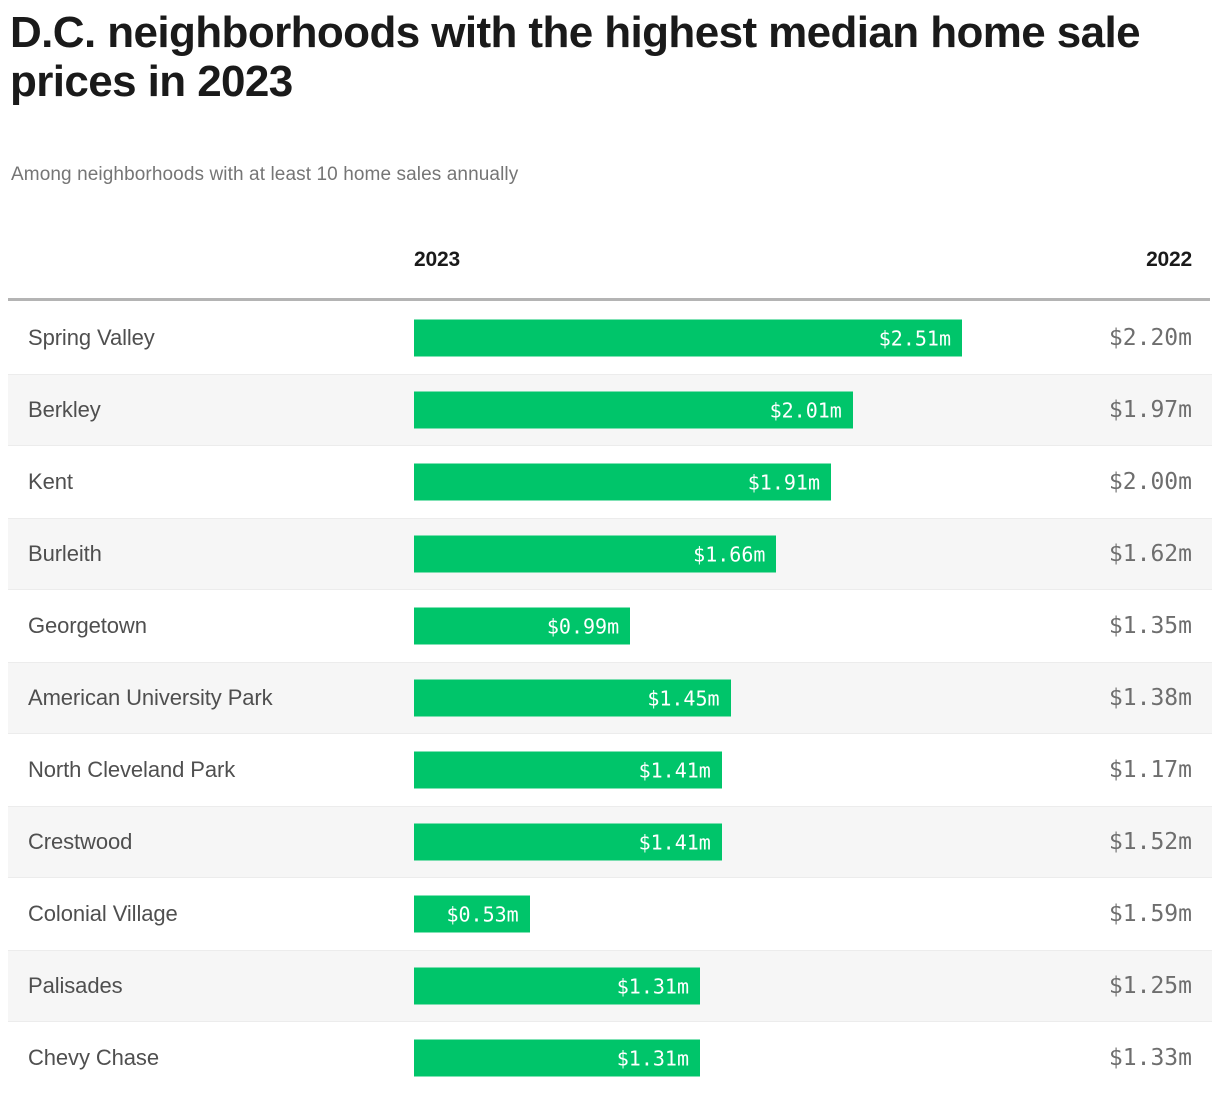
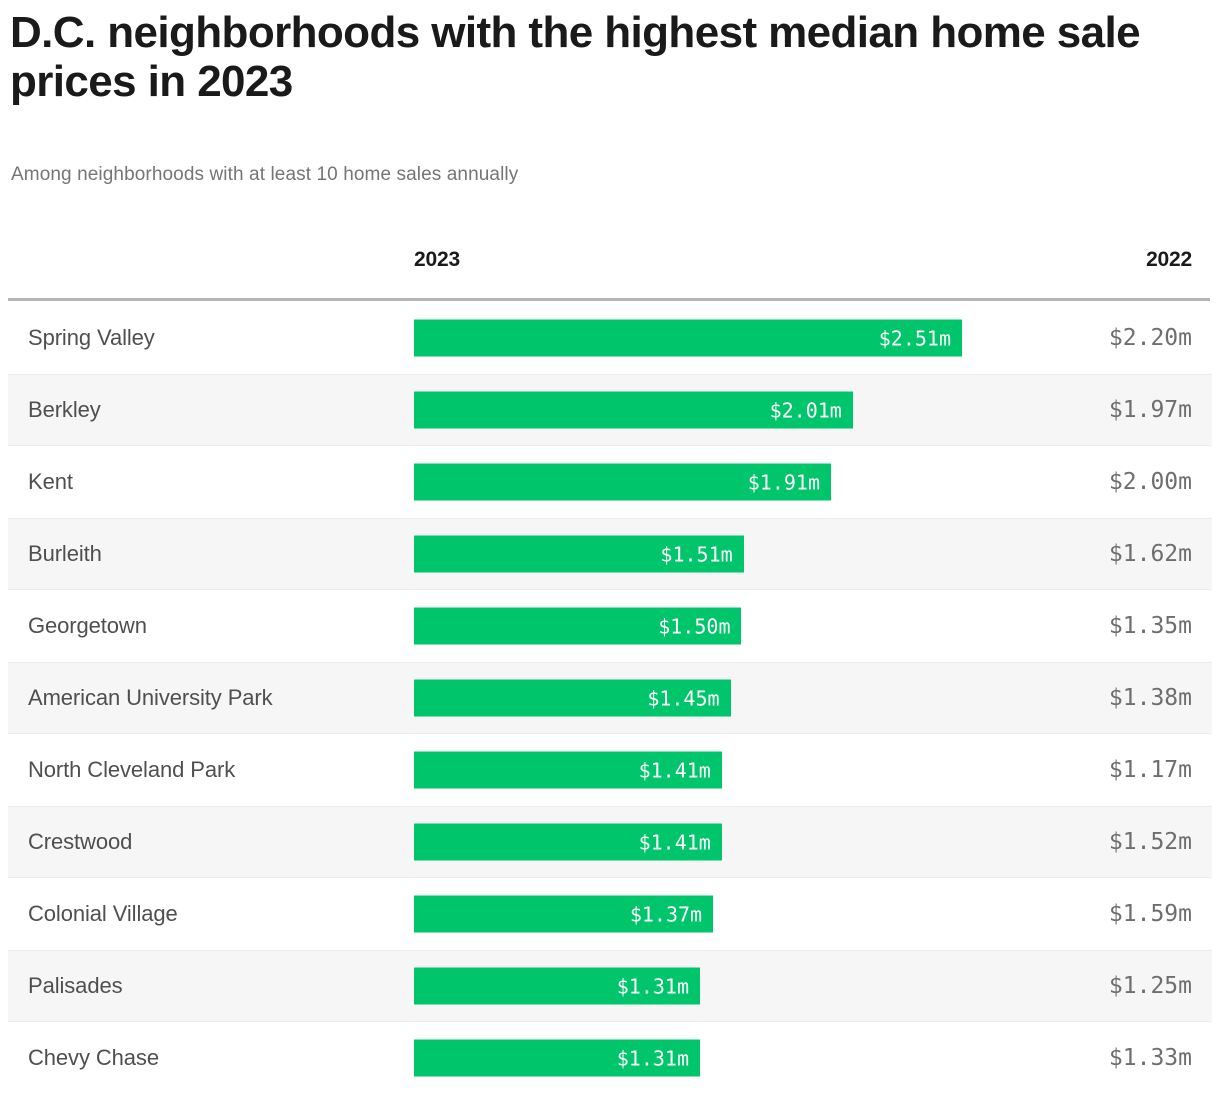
2023/Burleith: $1.66m -> $1.51m
2023/Georgetown: $0.99m -> $1.50m
2023/Colonial Village: $0.53m -> $1.37m
